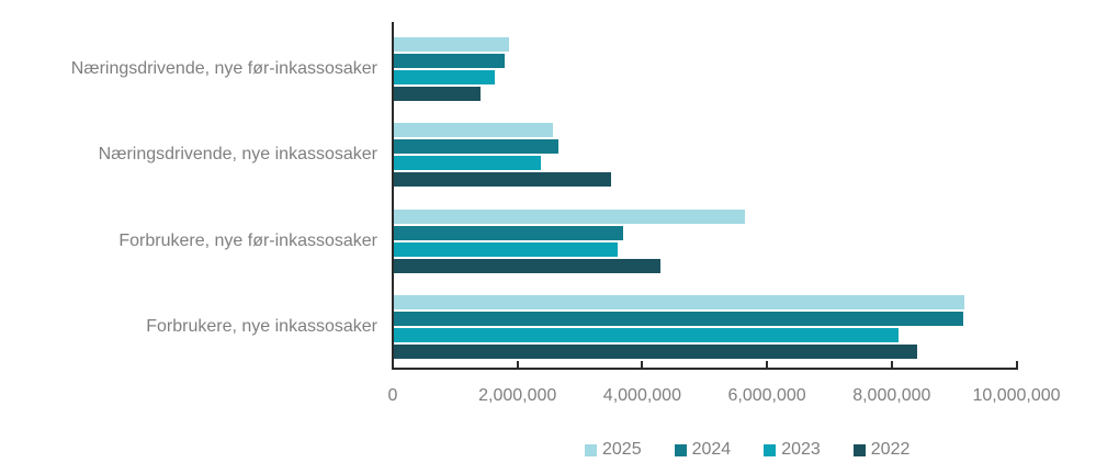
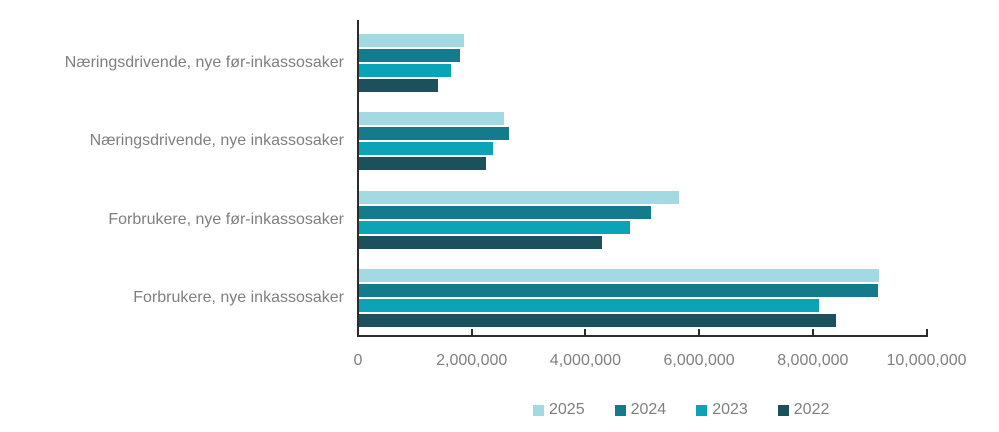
2022/Næringsdrivende, nye inkassosaker: 3500000 -> 2200000
2024/Forbrukere, nye før-inkassosaker: 3700000 -> 5200000
2023/Forbrukere, nye før-inkassosaker: 3600000 -> 4800000
